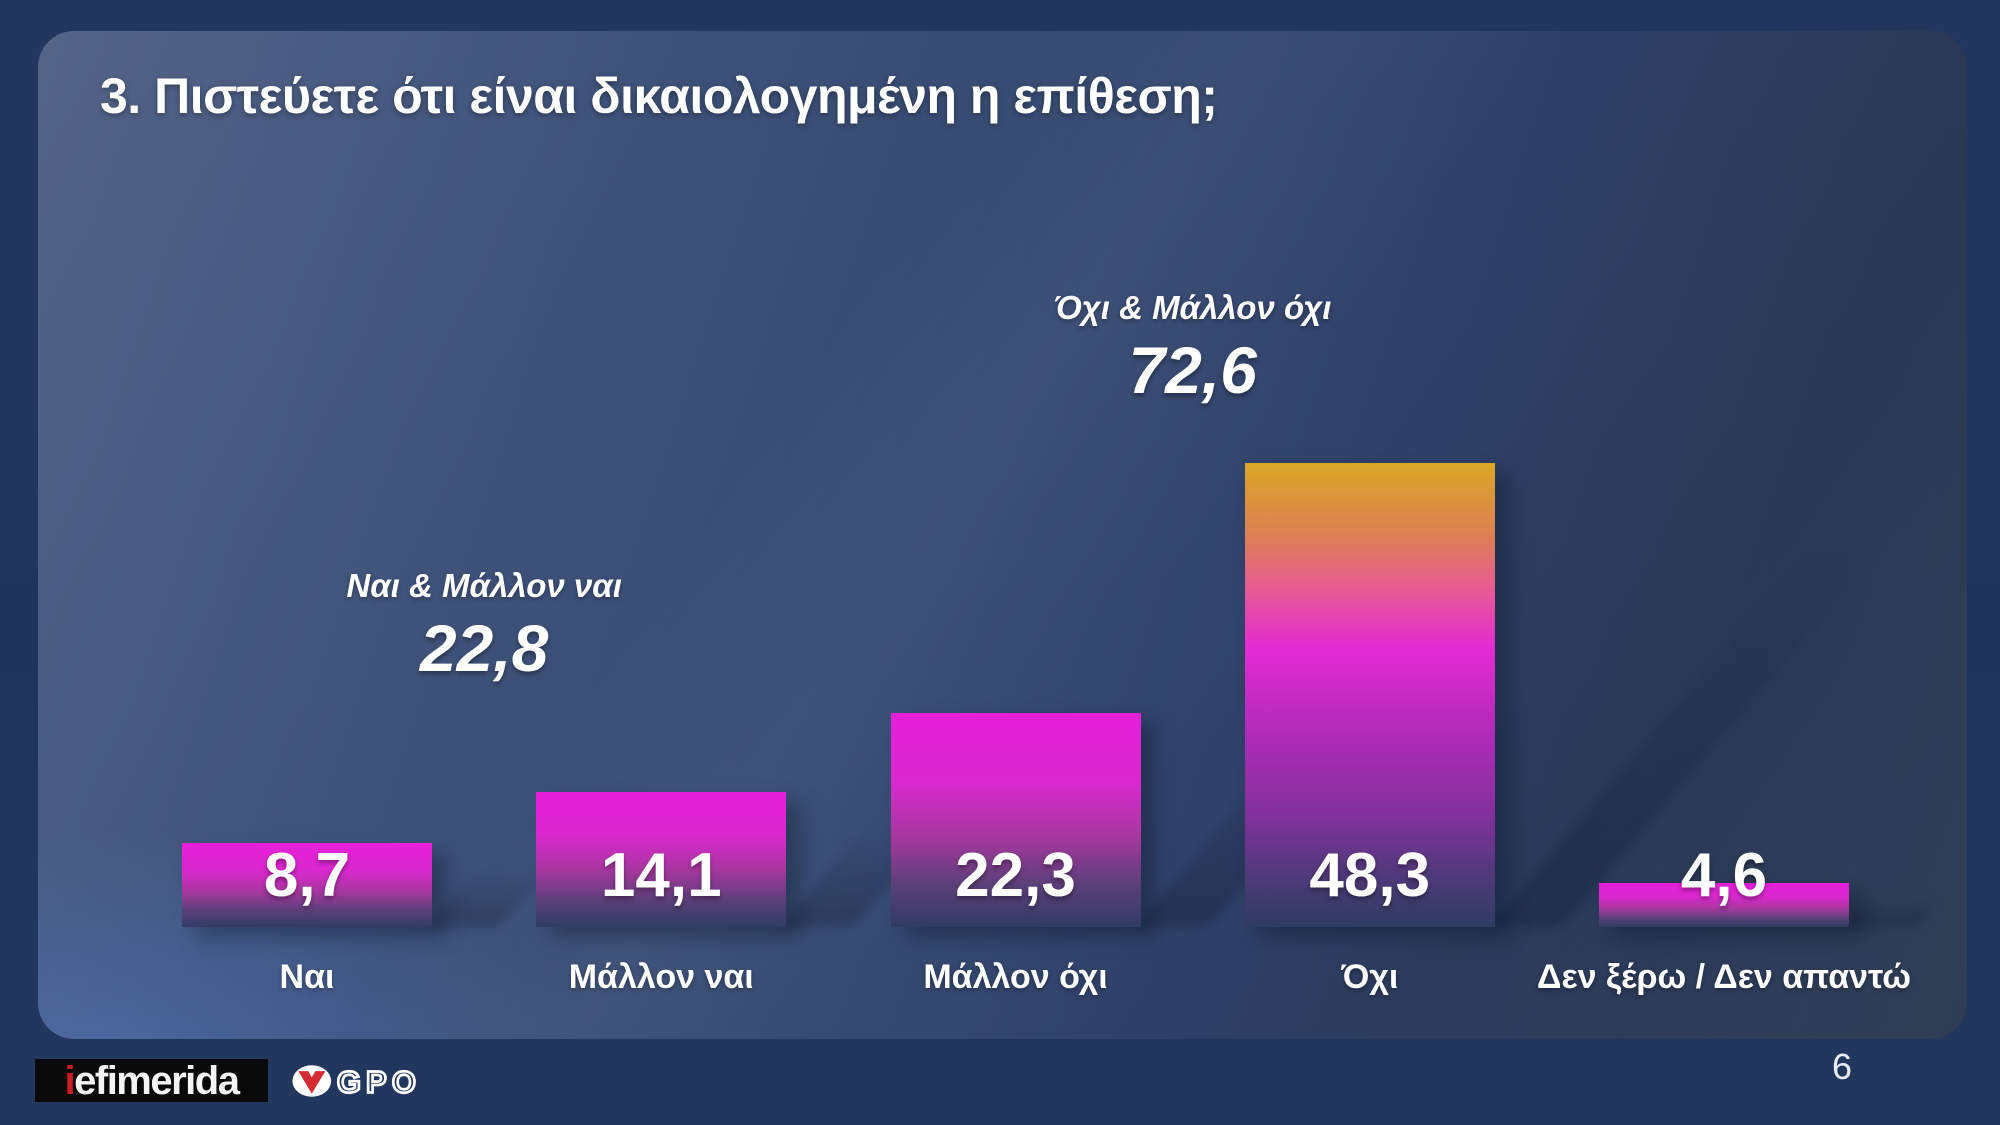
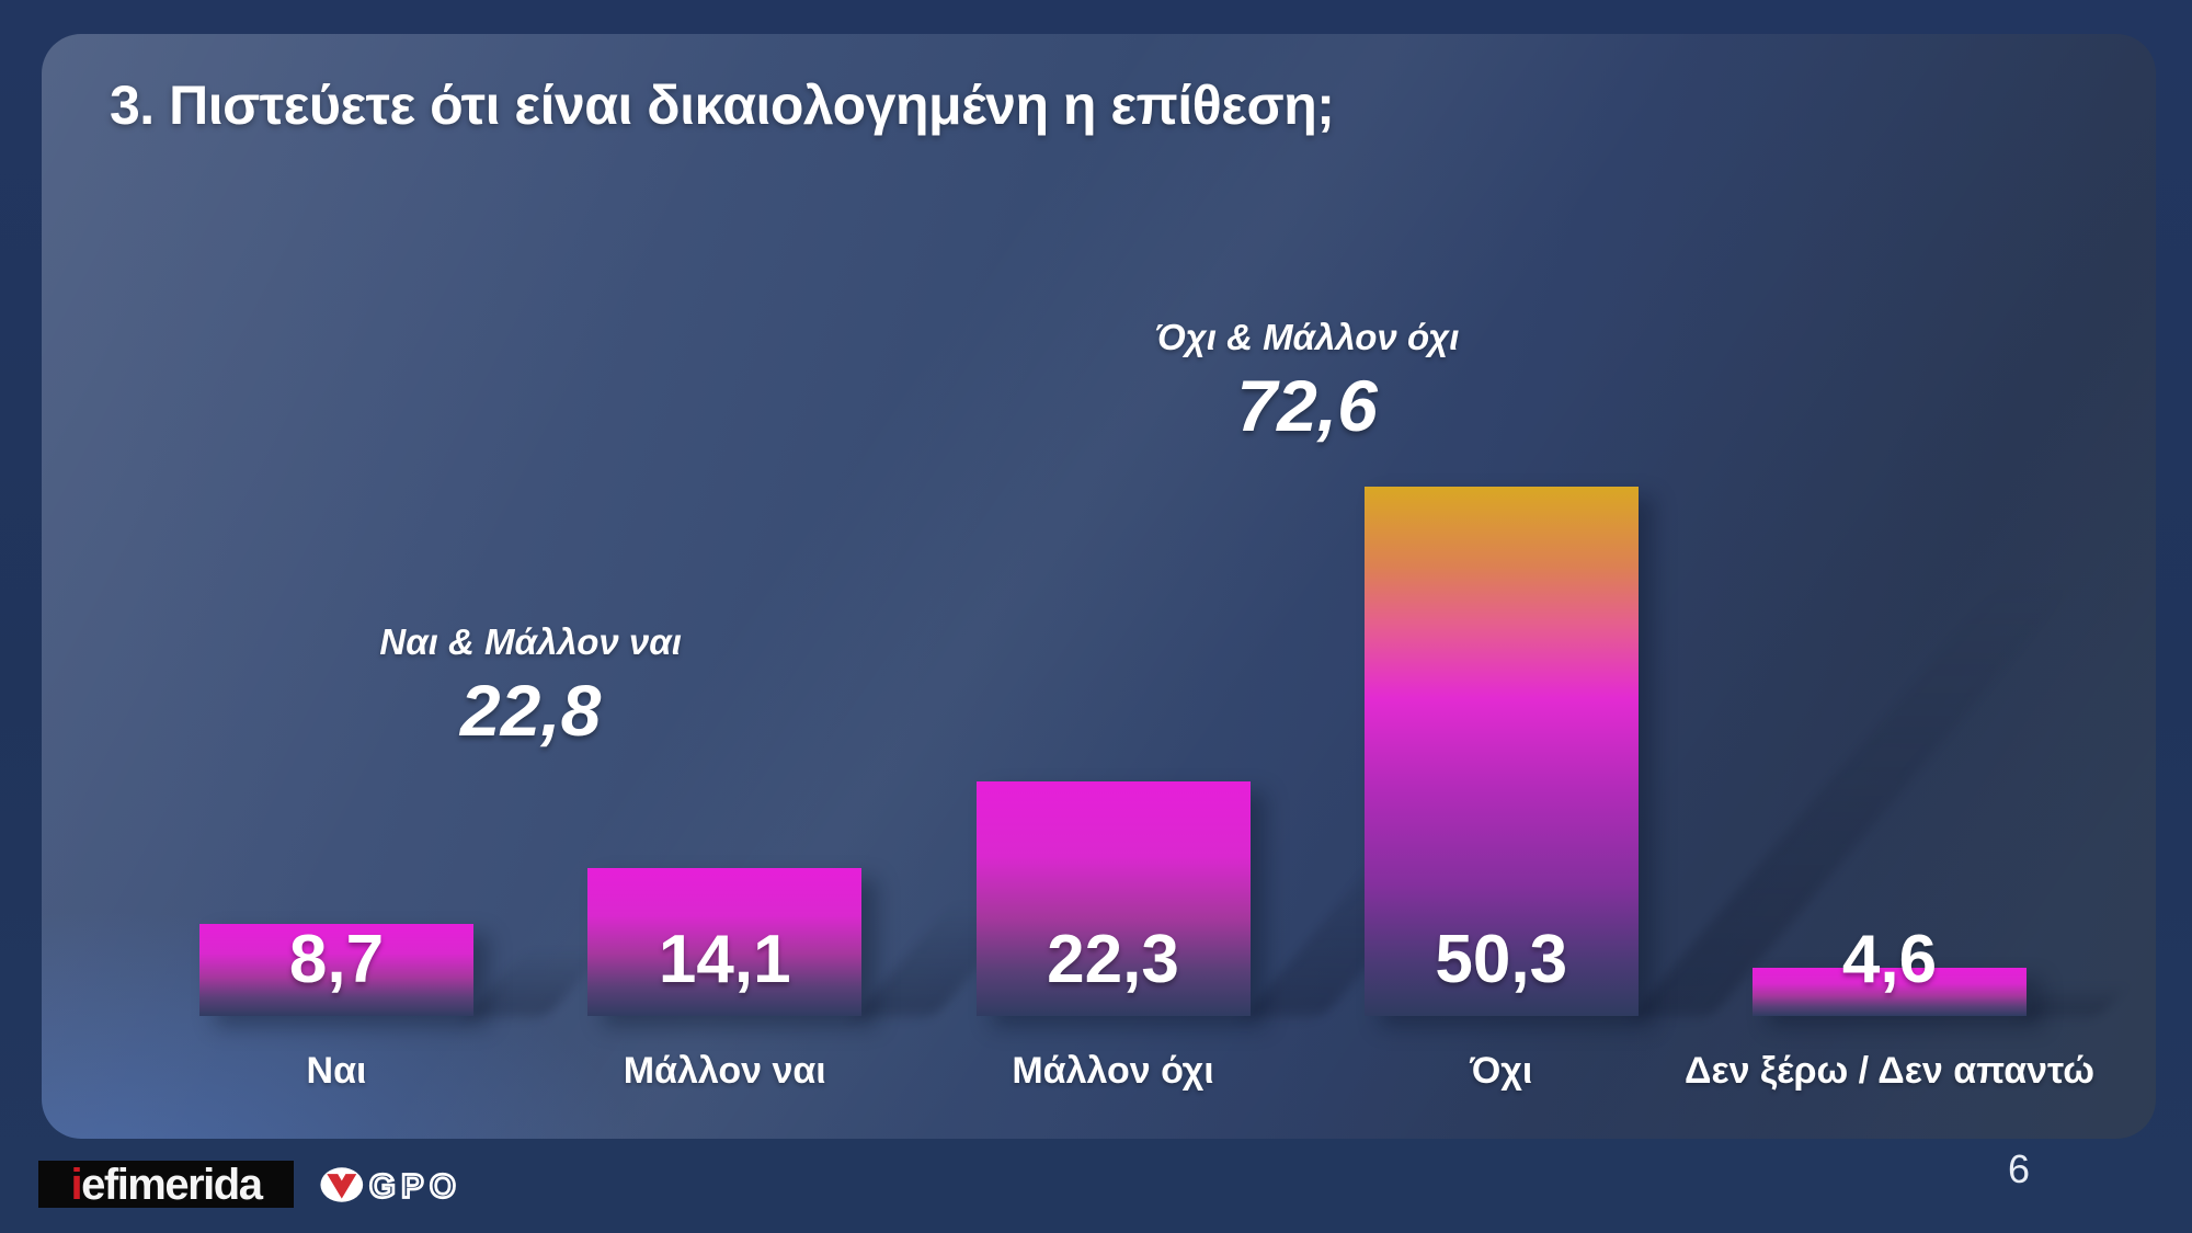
Όχι: 48,3 -> 50,3
